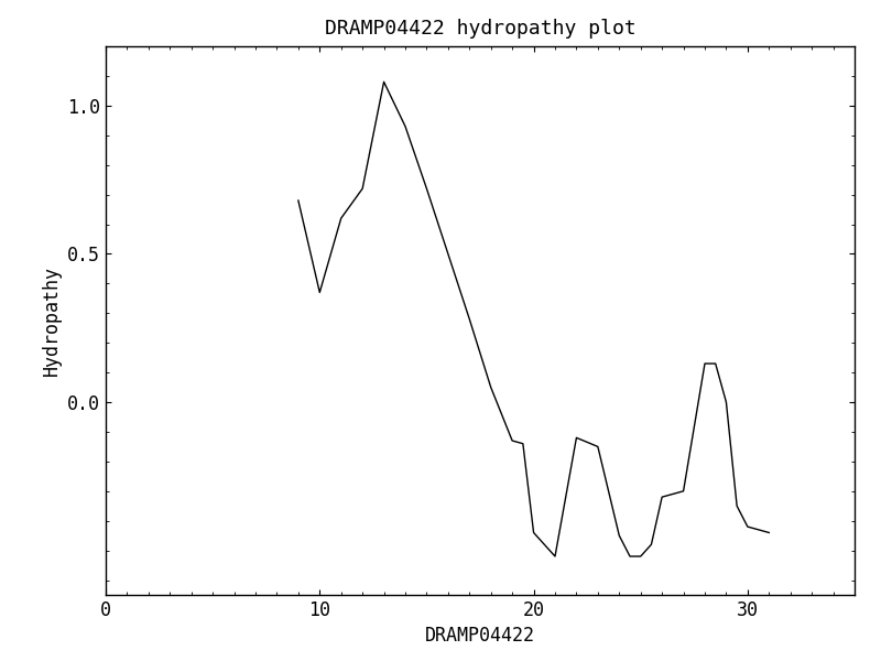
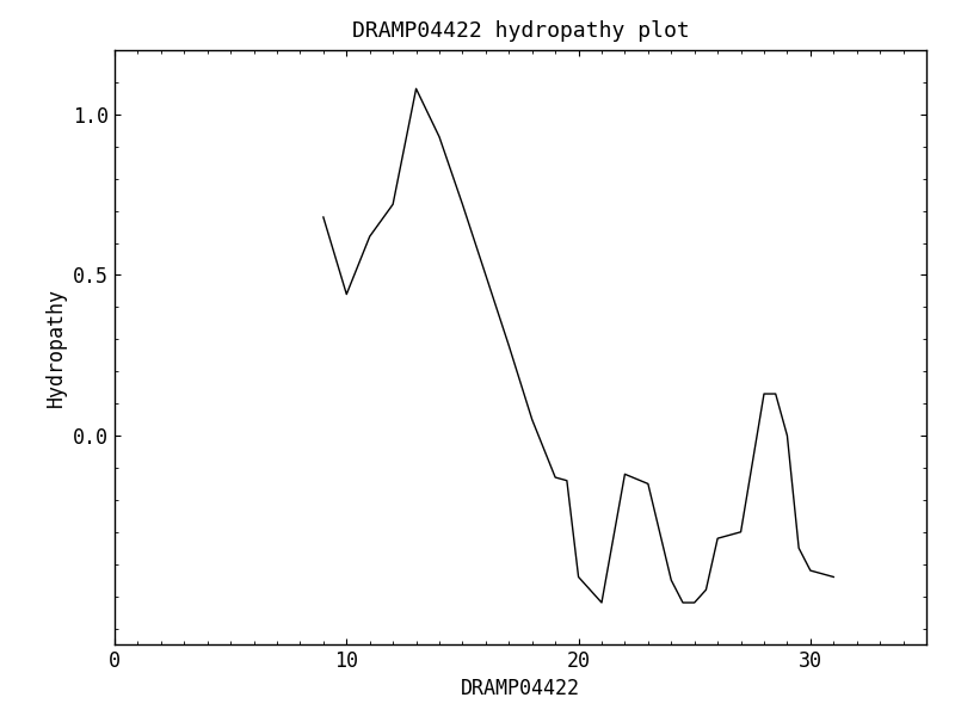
10: 0.37 -> 0.44
